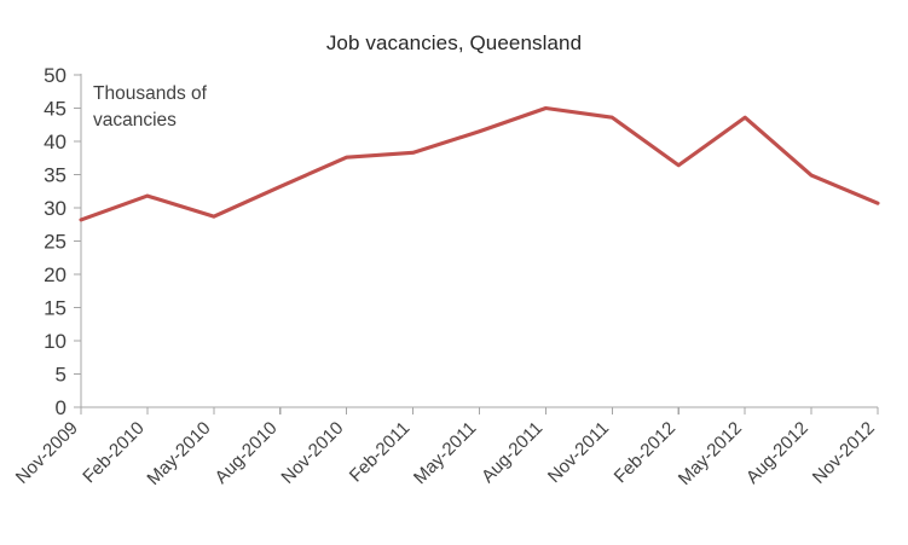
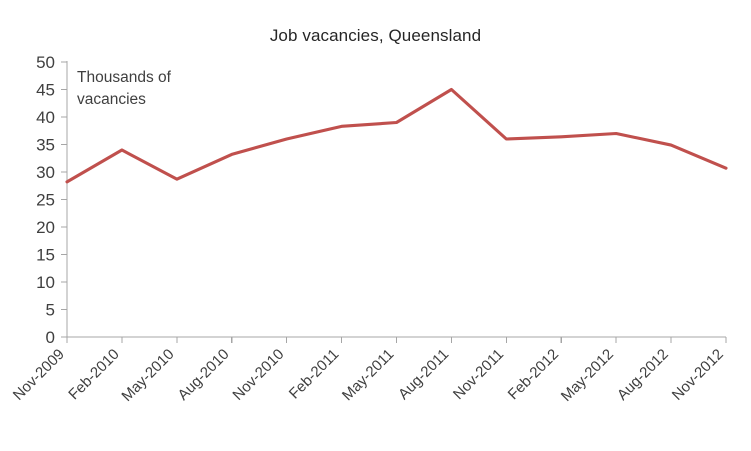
Feb-2010: 32 -> 34
Nov-2010: 38 -> 36
May-2011: 42 -> 39
Nov-2011: 44 -> 36
May-2012: 44 -> 37
